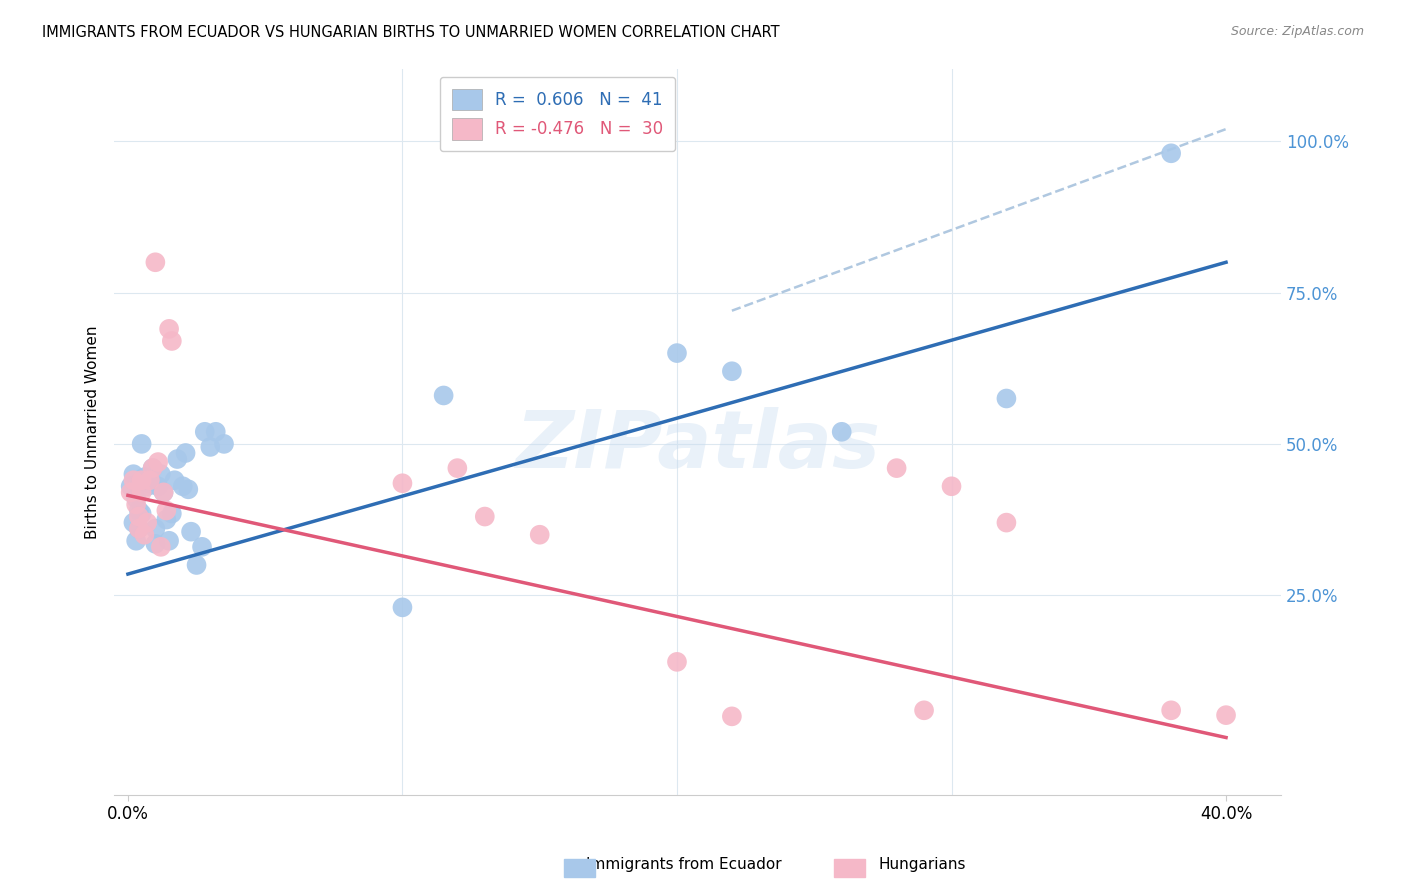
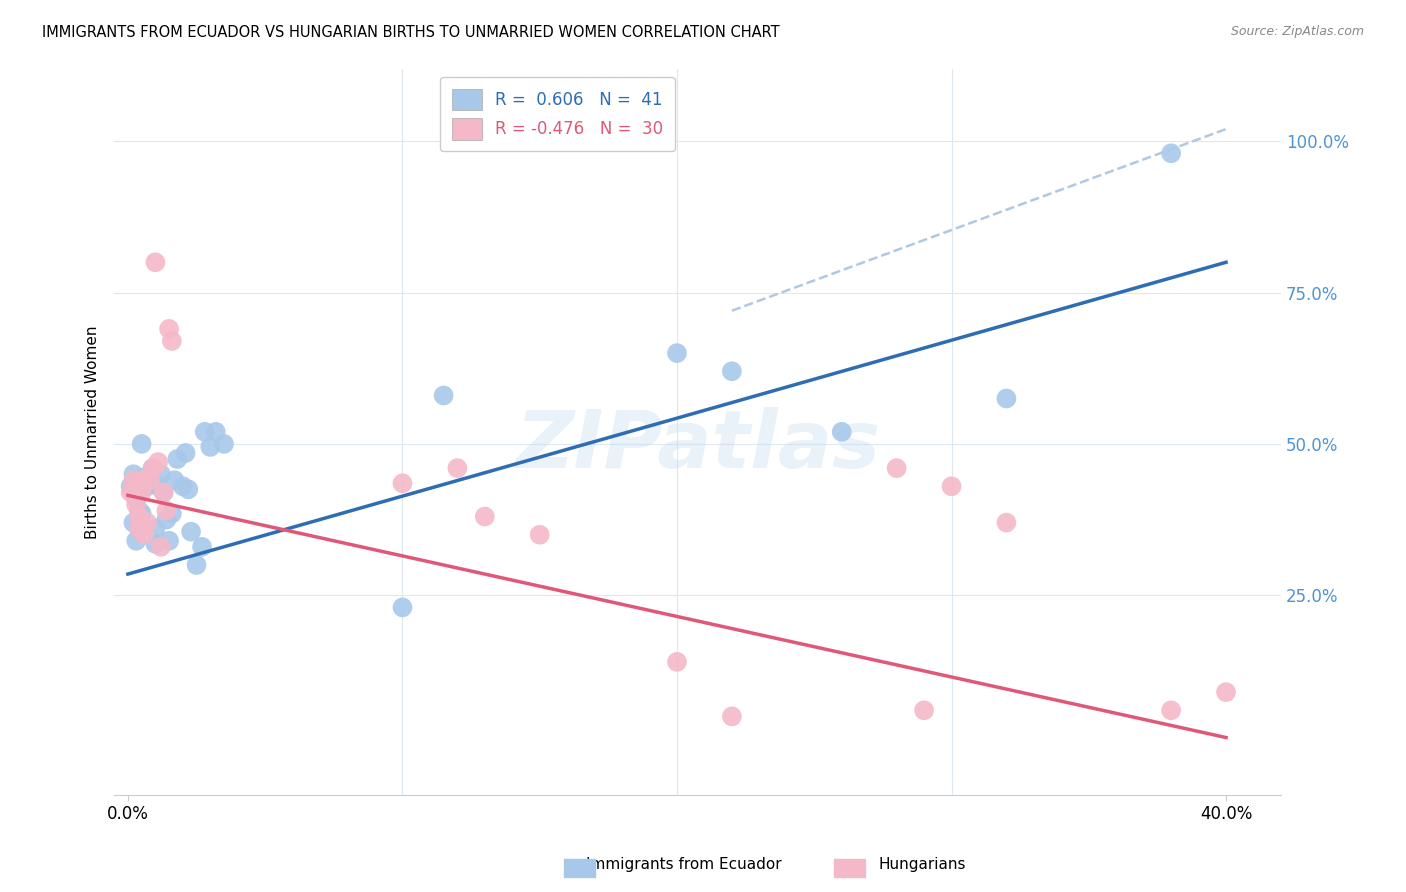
R = -0.476 N = 30/40.0%: 5.2% -> 9.0%
